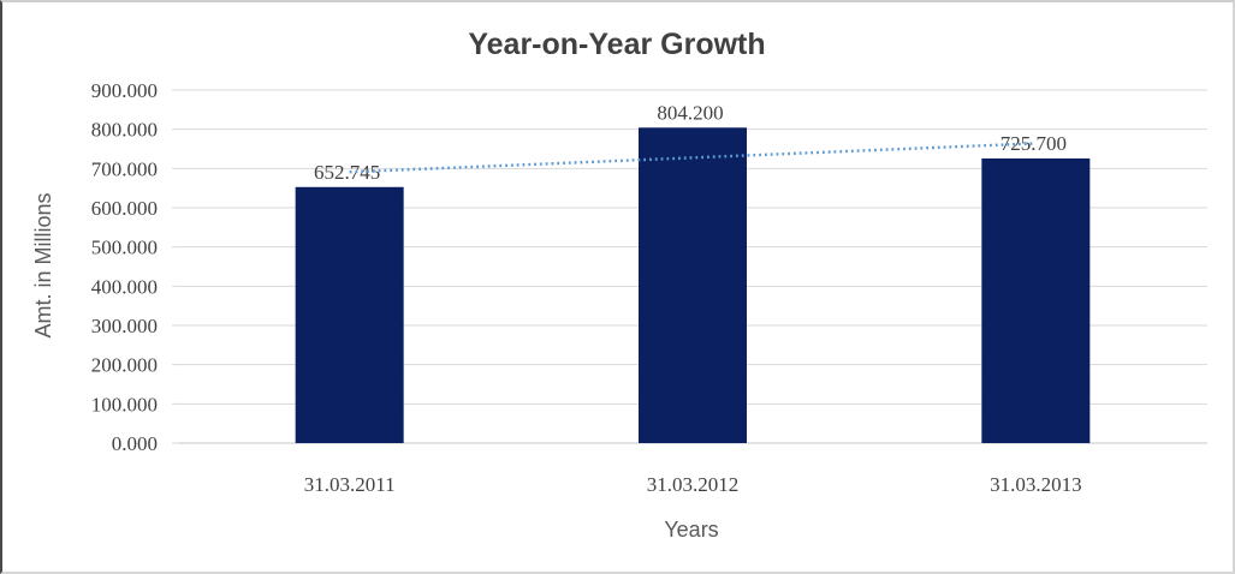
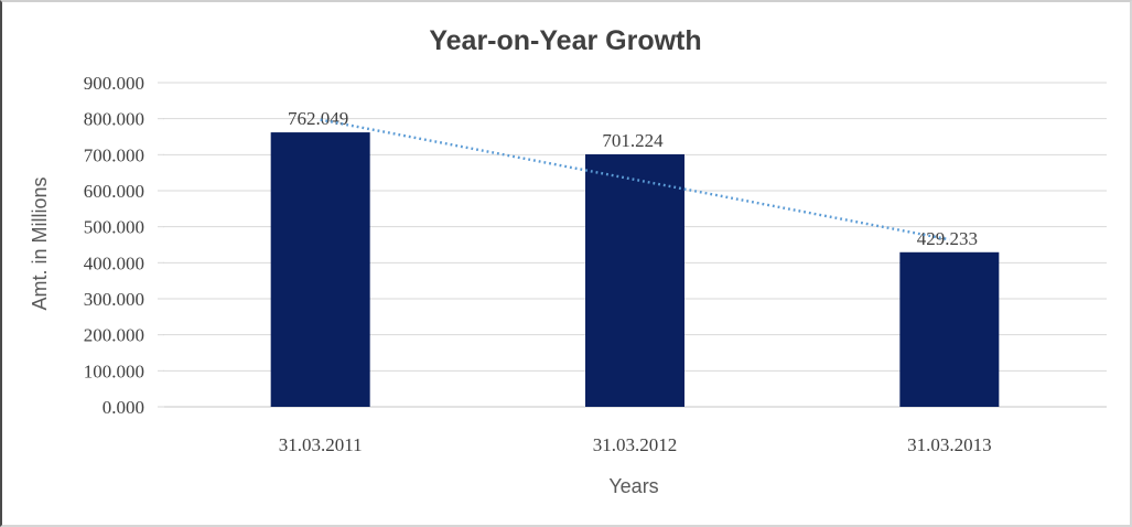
31.03.2011: 652.745 -> 762.049
31.03.2012: 804.200 -> 701.224
31.03.2013: 725.700 -> 429.233
